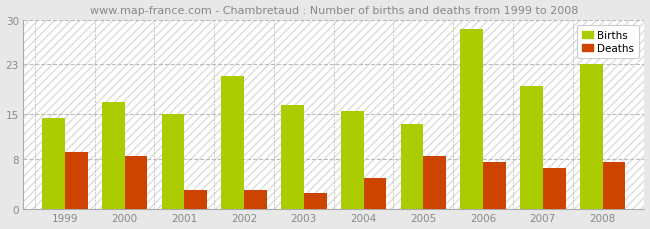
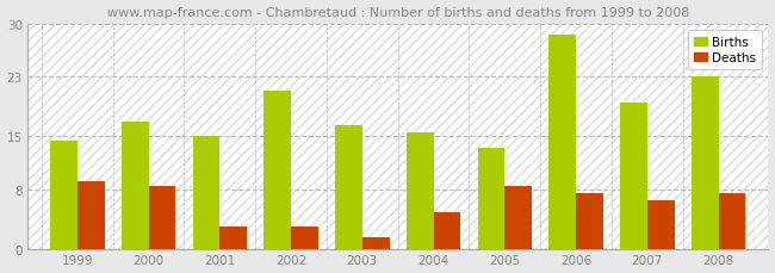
Deaths/2003: 2.5 -> 1.6
